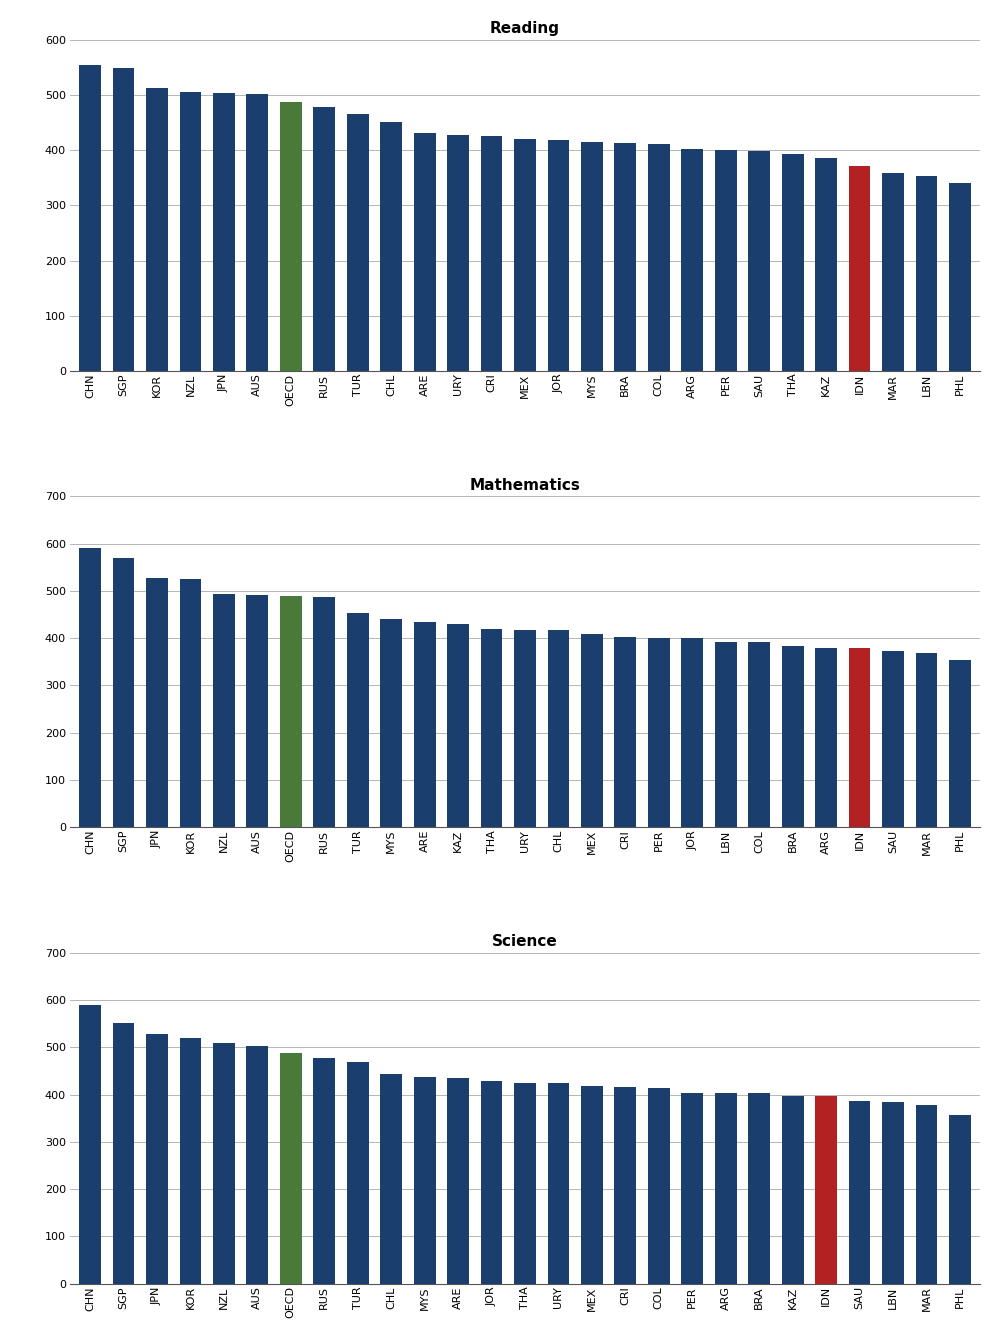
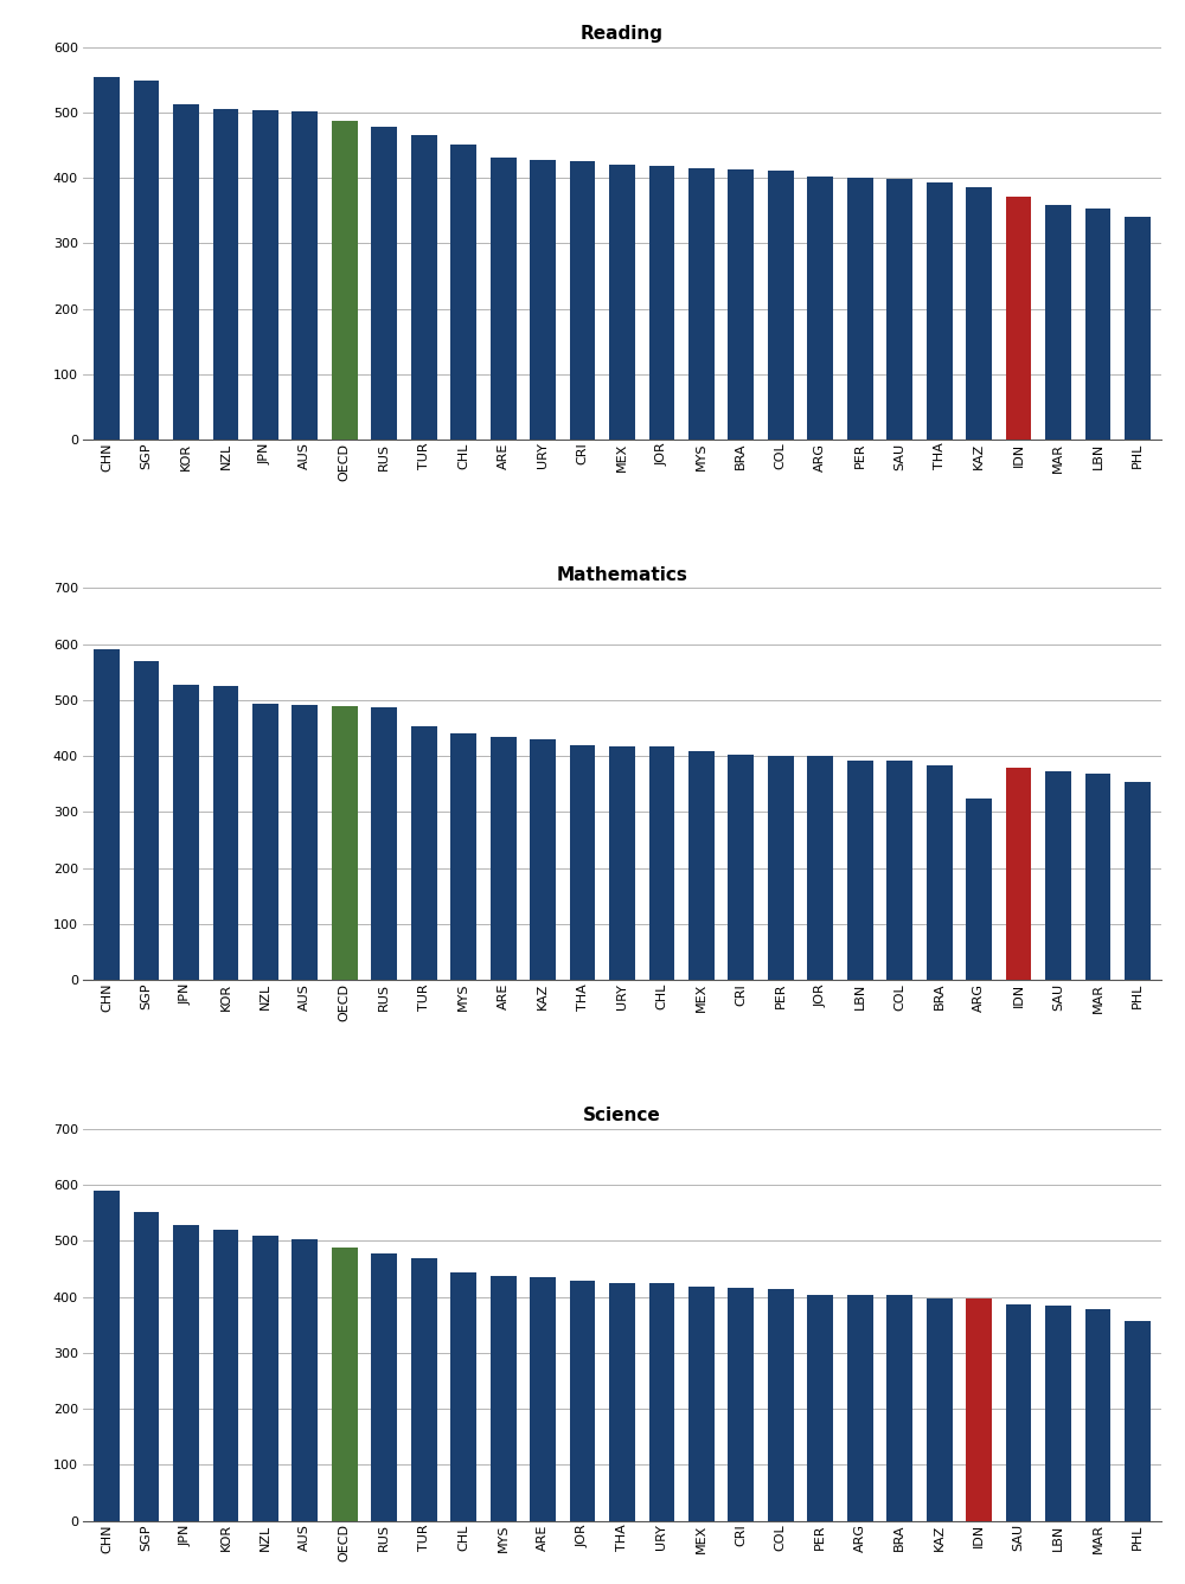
Mathematics/ARG: 379 -> 325
